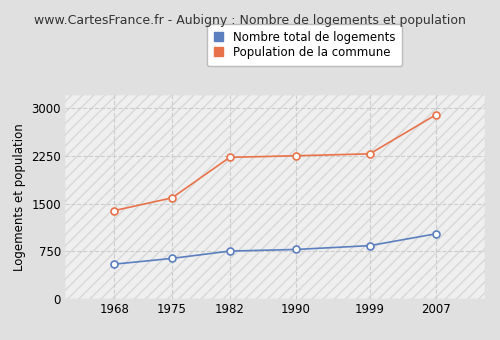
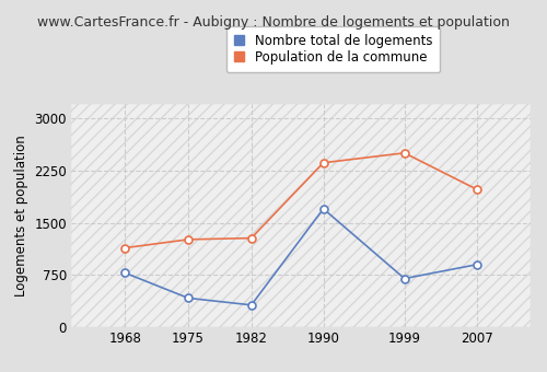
Nombre total de logements/1968: 550 -> 780
Population de la commune/1968: 1390 -> 1140
Nombre total de logements/1975: 640 -> 420
Population de la commune/1975: 1590 -> 1260
Nombre total de logements/1982: 760 -> 320
Population de la commune/1982: 2220 -> 1280
Nombre total de logements/1990: 780 -> 1700
Population de la commune/1990: 2250 -> 2360
Nombre total de logements/1999: 840 -> 700
Population de la commune/1999: 2280 -> 2500
Nombre total de logements/2007: 1020 -> 900
Population de la commune/2007: 2890 -> 1980
